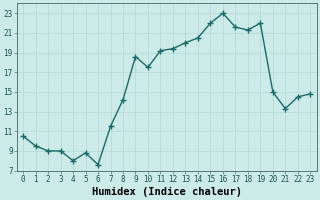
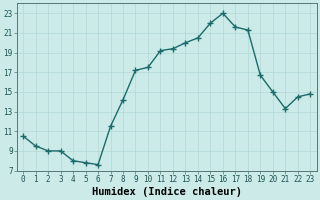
5: 8.8 -> 7.8
9: 18.6 -> 17.2
19: 22.0 -> 16.7
